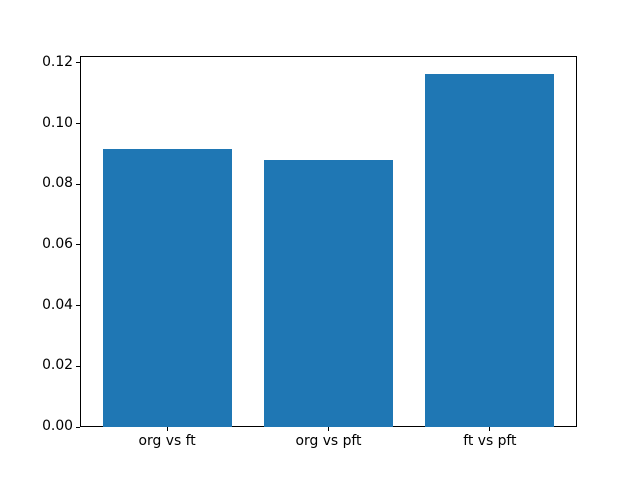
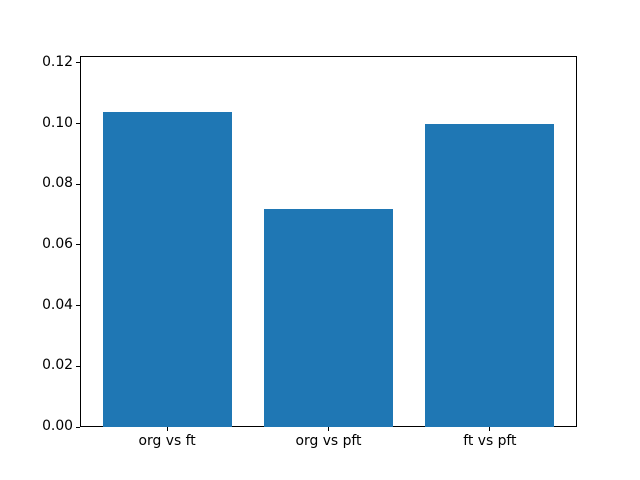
org vs ft: 0.092 -> 0.104
org vs pft: 0.088 -> 0.072
ft vs pft: 0.116 -> 0.100
